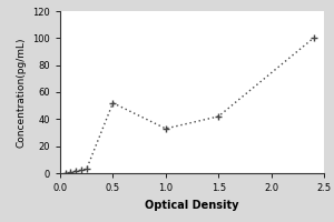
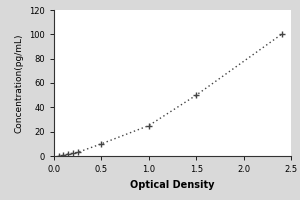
0.5: 52 -> 10
1.0: 33 -> 25
1.5: 42 -> 50
